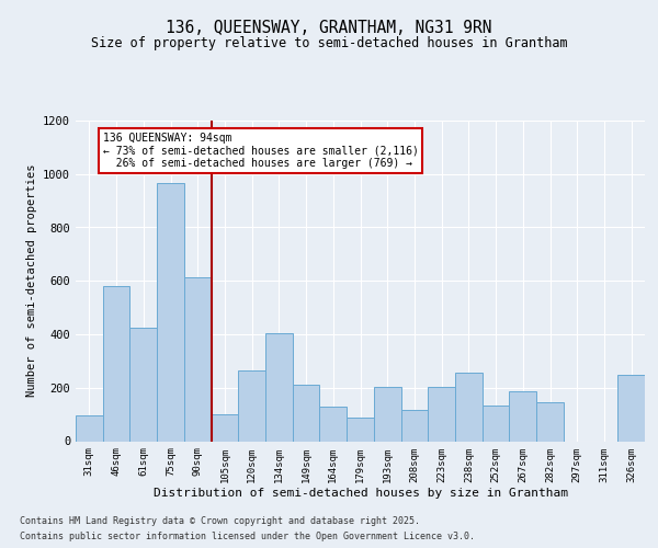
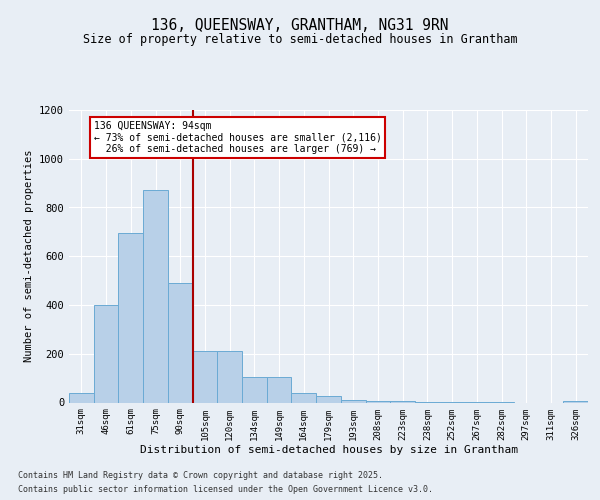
31sqm: 95 -> 40
46sqm: 580 -> 400
61sqm: 425 -> 695
75sqm: 965 -> 870
90sqm: 615 -> 490
105sqm: 100 -> 210
120sqm: 265 -> 210
134sqm: 405 -> 105
149sqm: 210 -> 105
164sqm: 130 -> 40
179sqm: 90 -> 25
193sqm: 205 -> 12
208sqm: 115 -> 5
223sqm: 205 -> 5
238sqm: 255 -> 2
252sqm: 135 -> 2
267sqm: 185 -> 1
282sqm: 145 -> 1
326sqm: 250 -> 5
